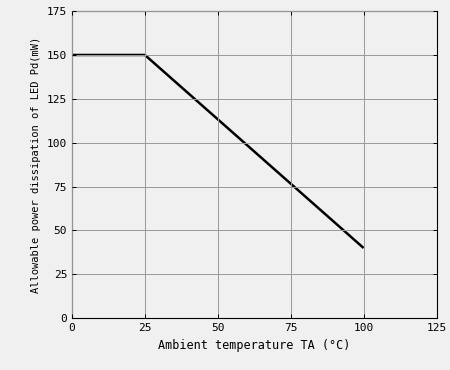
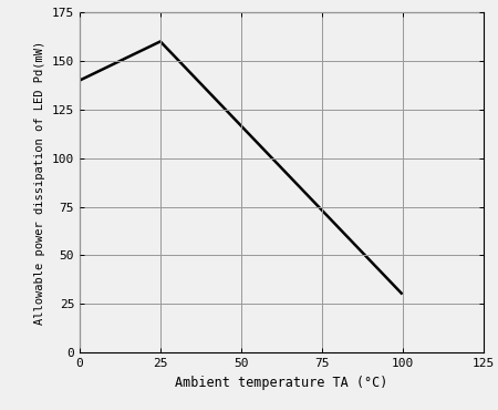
0: 150 -> 140
25: 150 -> 160
100: 40 -> 30
